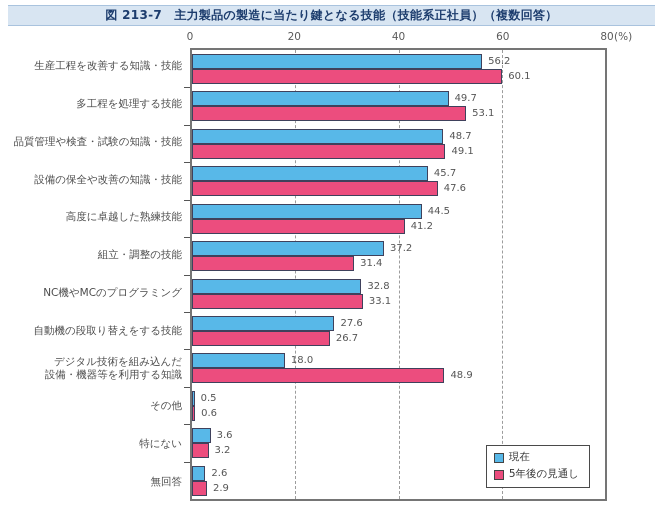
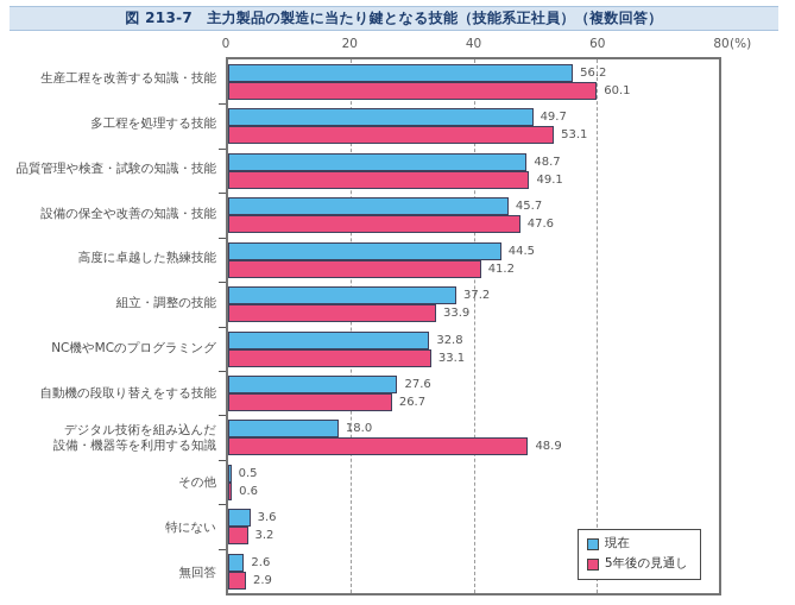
5年後の見通し/組立・調整の技能: 31.4 -> 33.9
